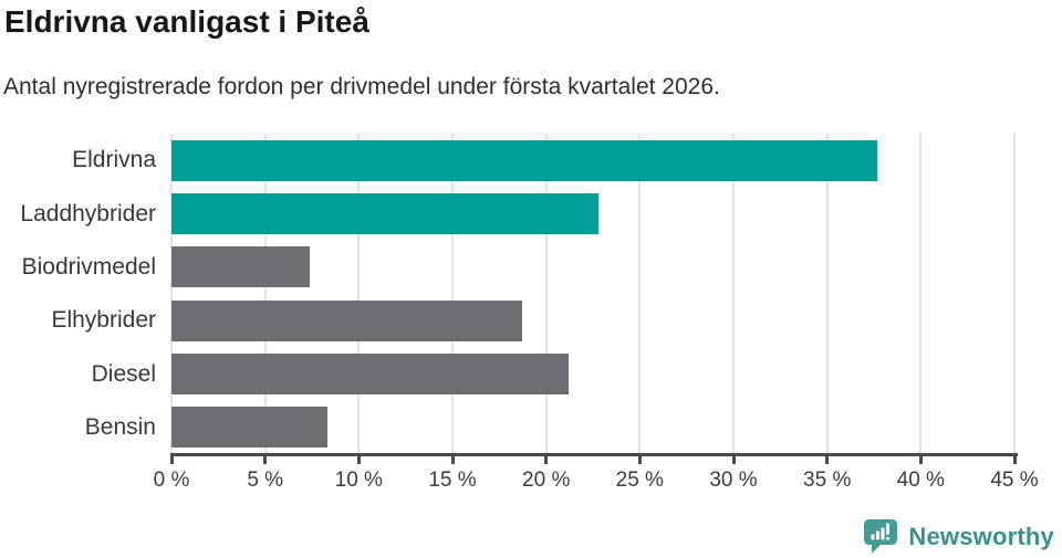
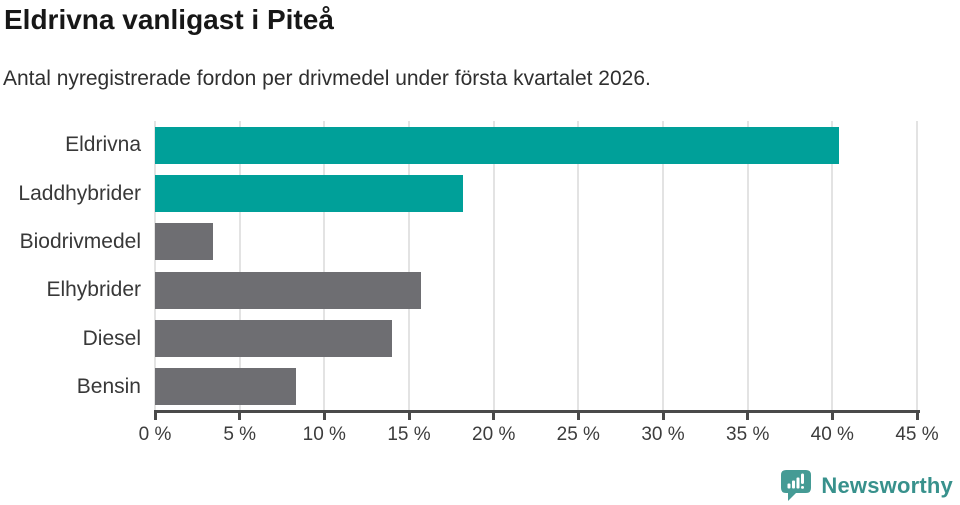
Eldrivna: 37.7% -> 40.4%
Laddhybrider: 22.8% -> 18.2%
Biodrivmedel: 7.4% -> 3.4%
Elhybrider: 18.7% -> 15.7%
Diesel: 21.2% -> 14.0%
